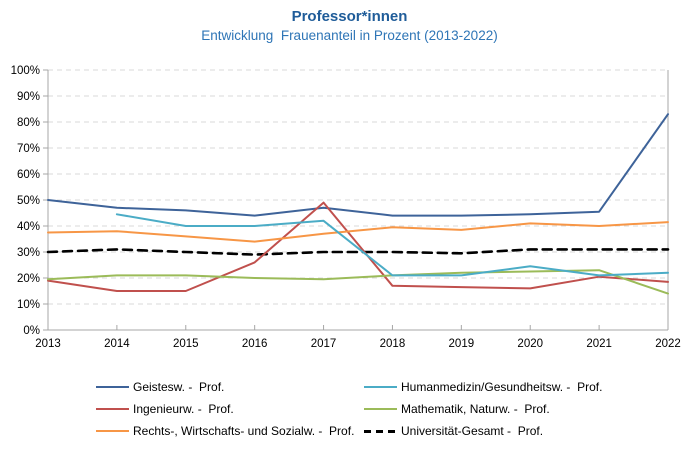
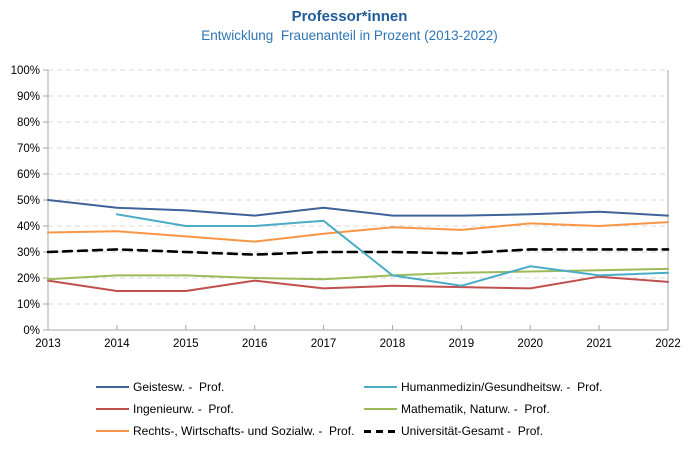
Ingenieurw. - Prof./2016: 26% -> 19%
Ingenieurw. - Prof./2017: 49% -> 16%
Humanmedizin/Gesundheitsw. - Prof./2019: 21% -> 17%
Geistesw. - Prof./2022: 83% -> 44%
Mathematik, Naturw. - Prof./2022: 14% -> 24%
